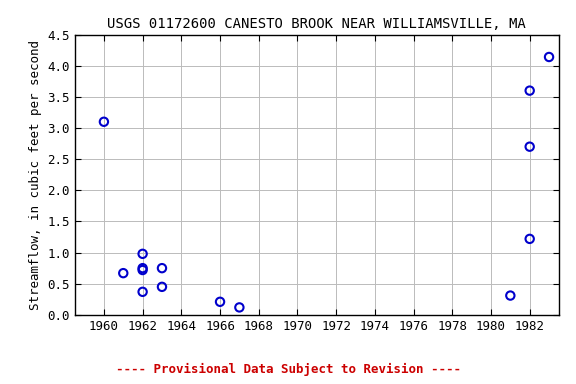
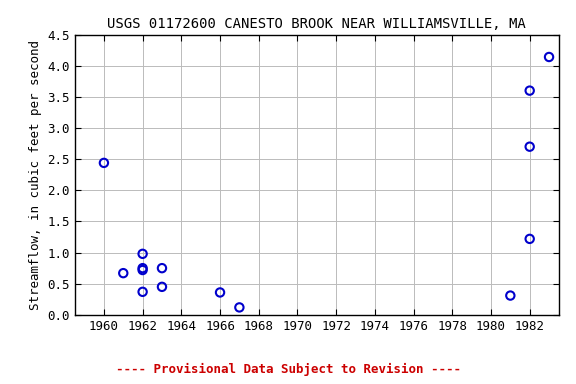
1960: 3.10 -> 2.44
1966: 0.21 -> 0.36
